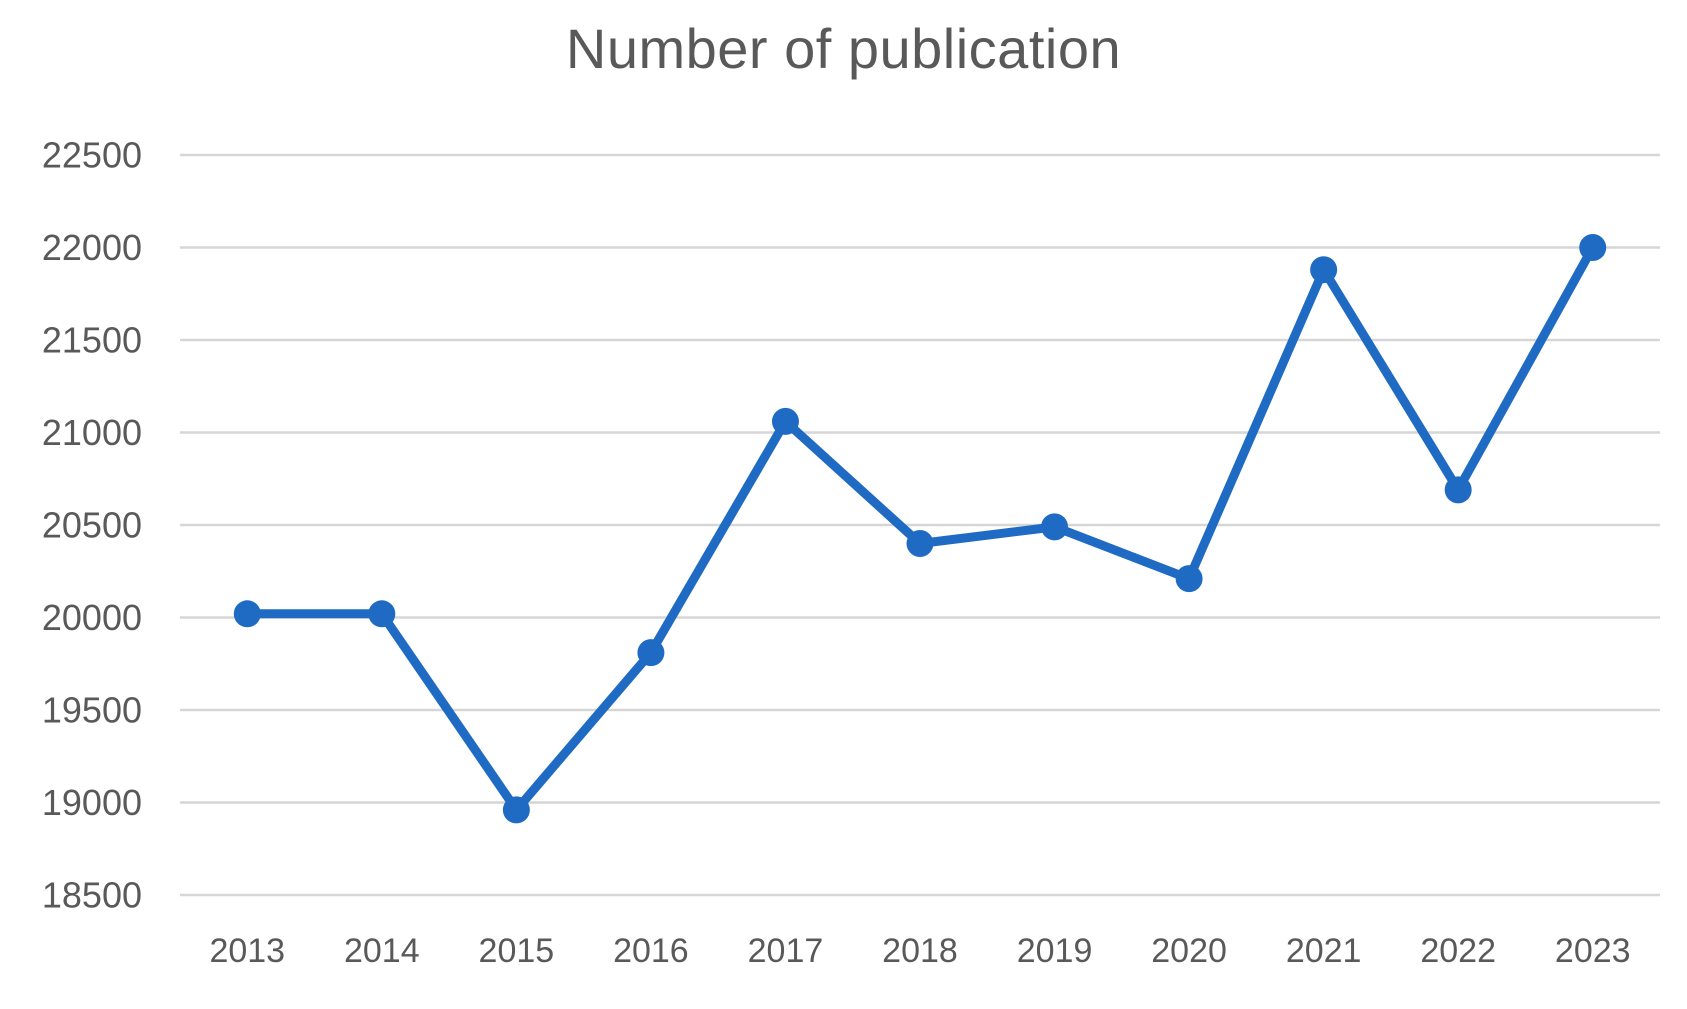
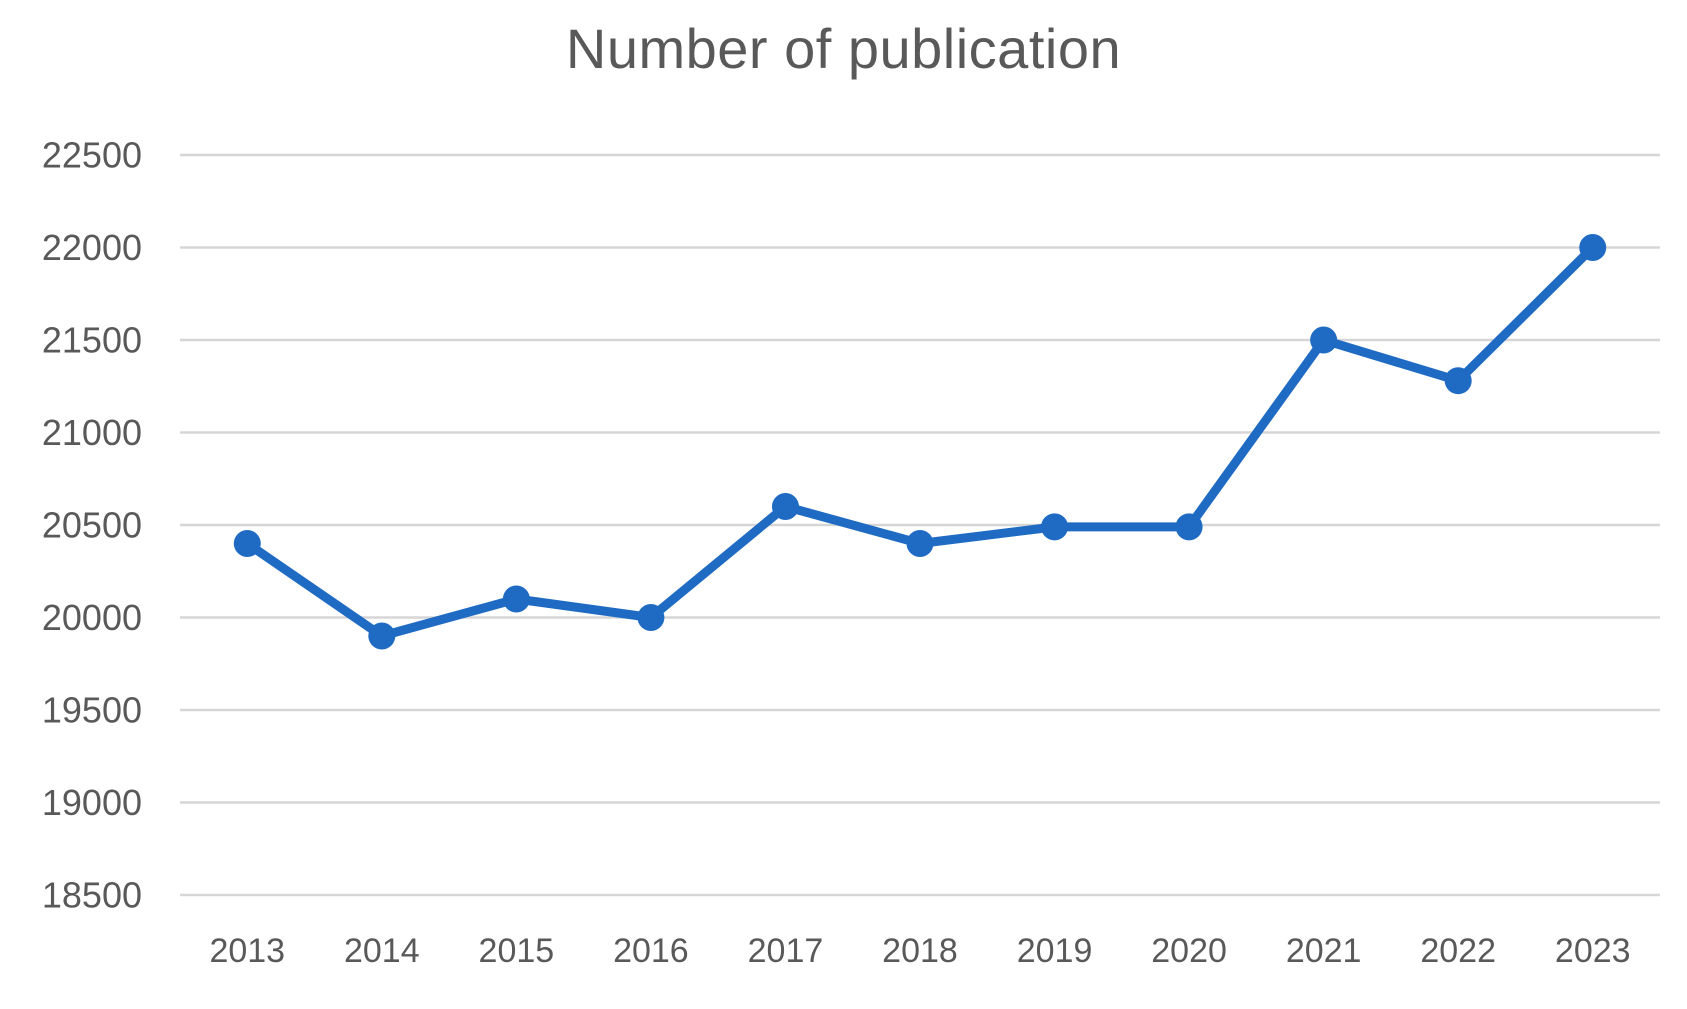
2013: 20020 -> 20400
2014: 20020 -> 19900
2015: 18960 -> 20100
2016: 19810 -> 20000
2017: 21060 -> 20600
2020: 20210 -> 20490
2021: 21880 -> 21500
2022: 20690 -> 21280
